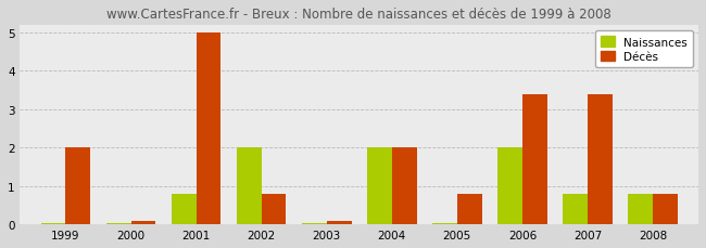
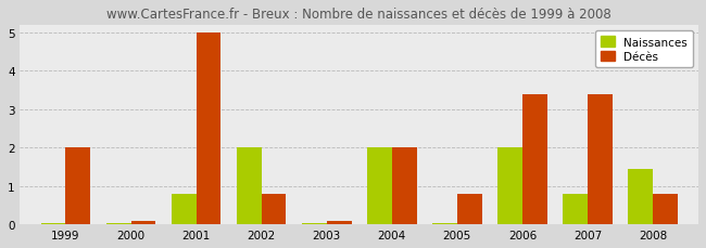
Naissances/2008: 0.80 -> 1.45
